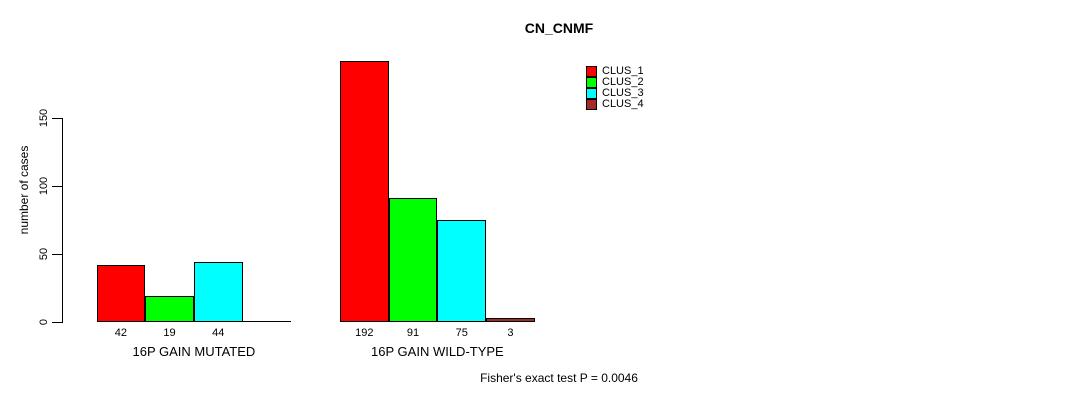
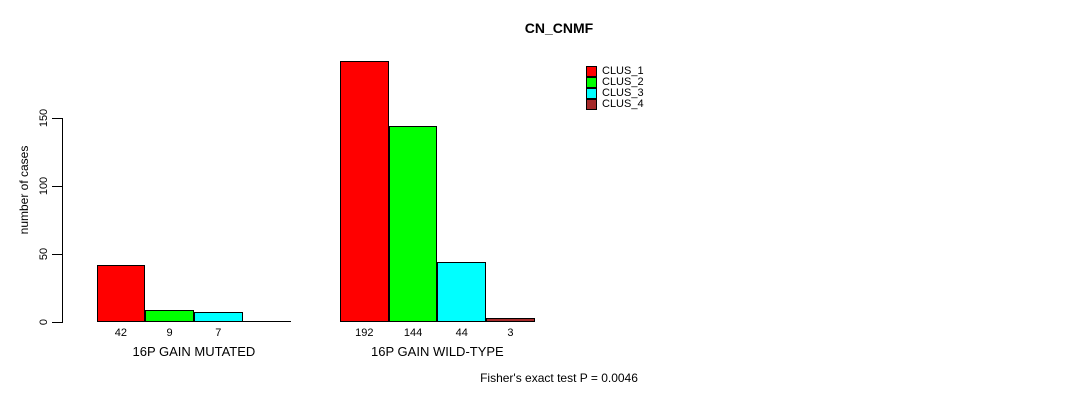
CLUS_2/16P GAIN MUTATED: 19 -> 9
CLUS_3/16P GAIN MUTATED: 44 -> 7
CLUS_2/16P GAIN WILD-TYPE: 91 -> 144
CLUS_3/16P GAIN WILD-TYPE: 75 -> 44
